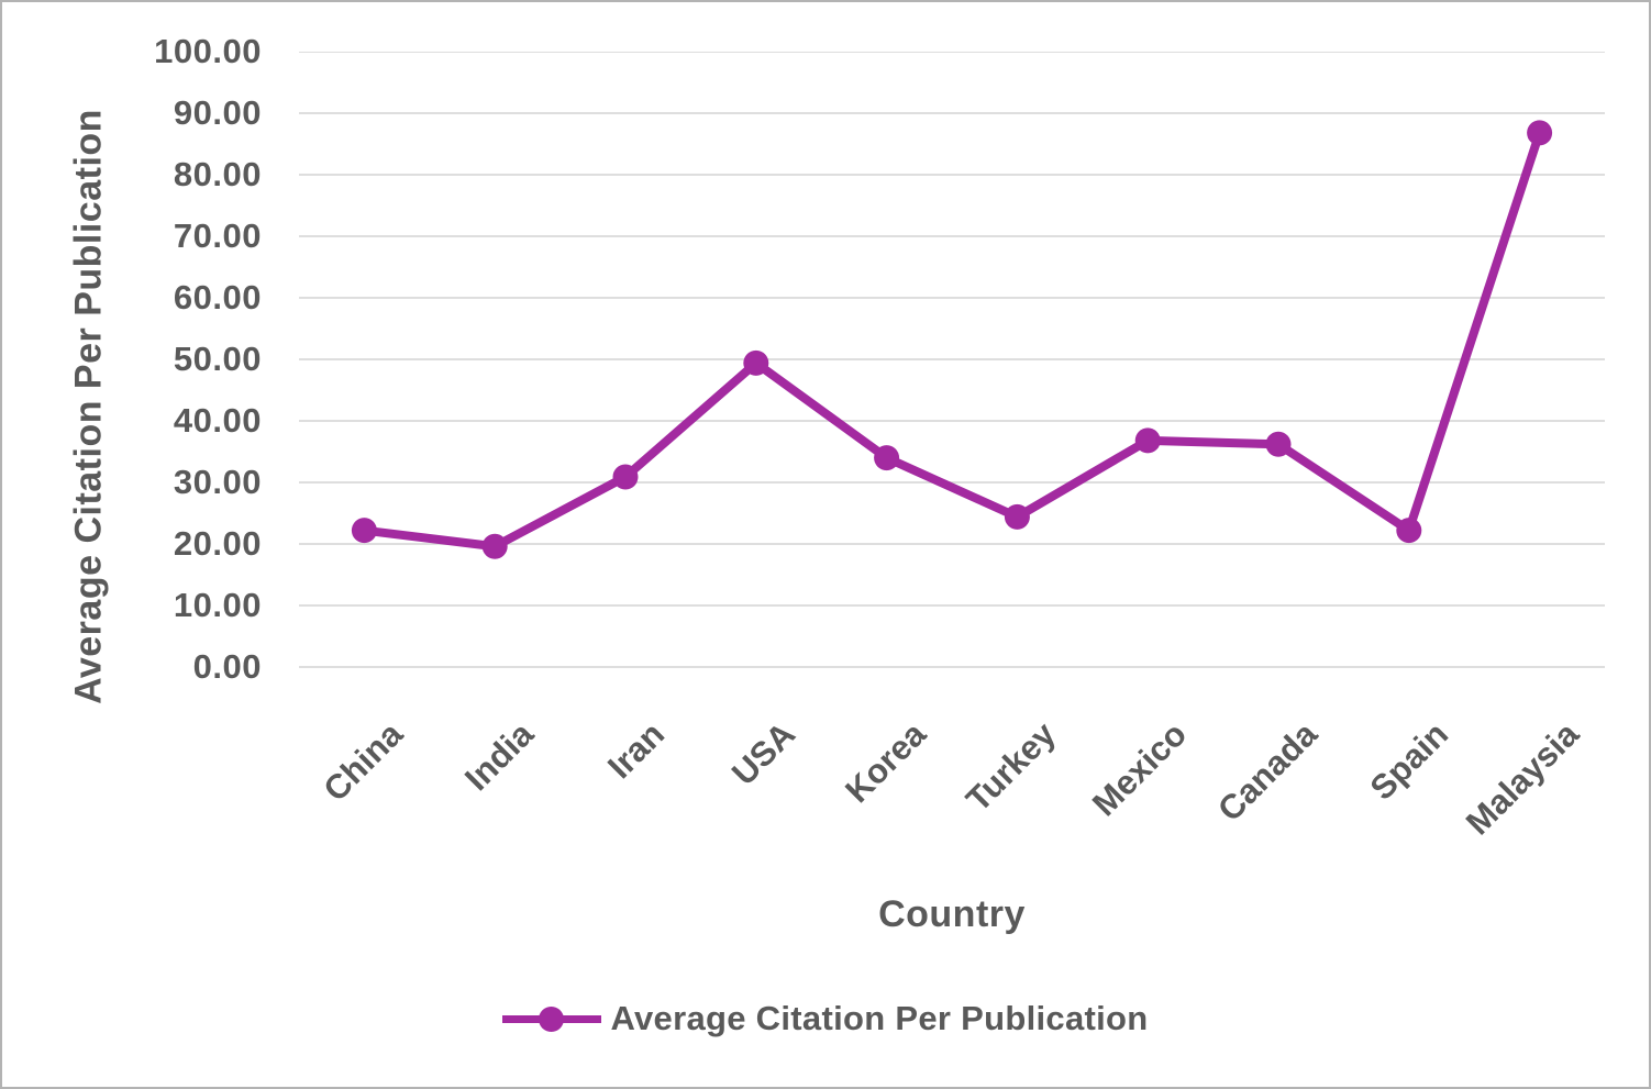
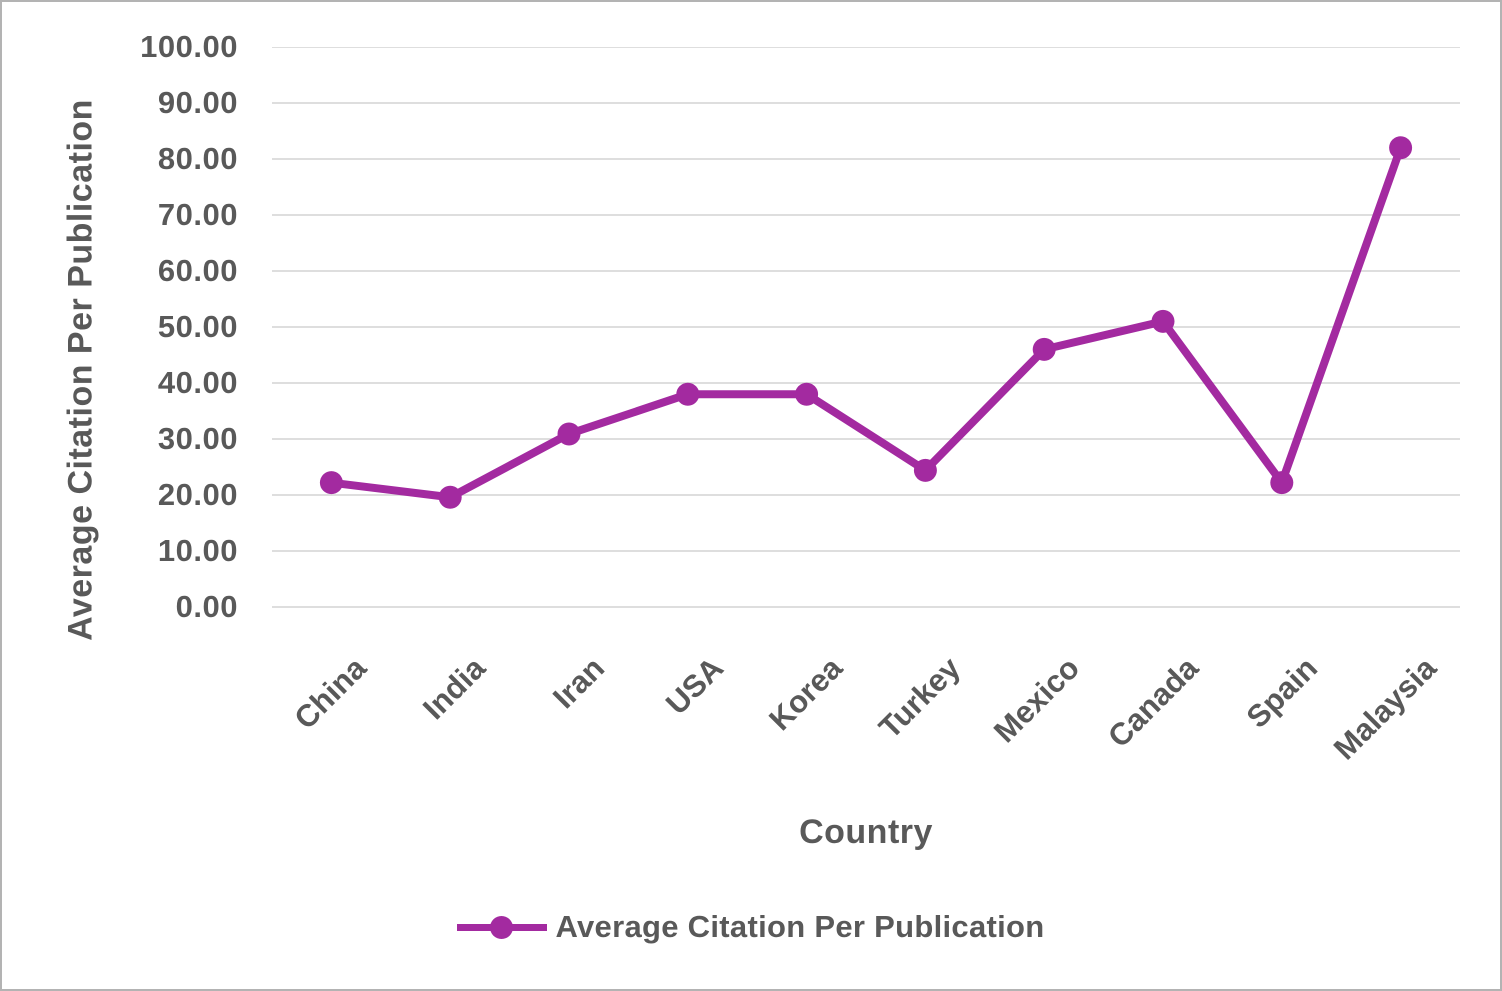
USA: 49 -> 38
Korea: 34 -> 38
Mexico: 37 -> 46
Canada: 36 -> 51
Malaysia: 87 -> 82
